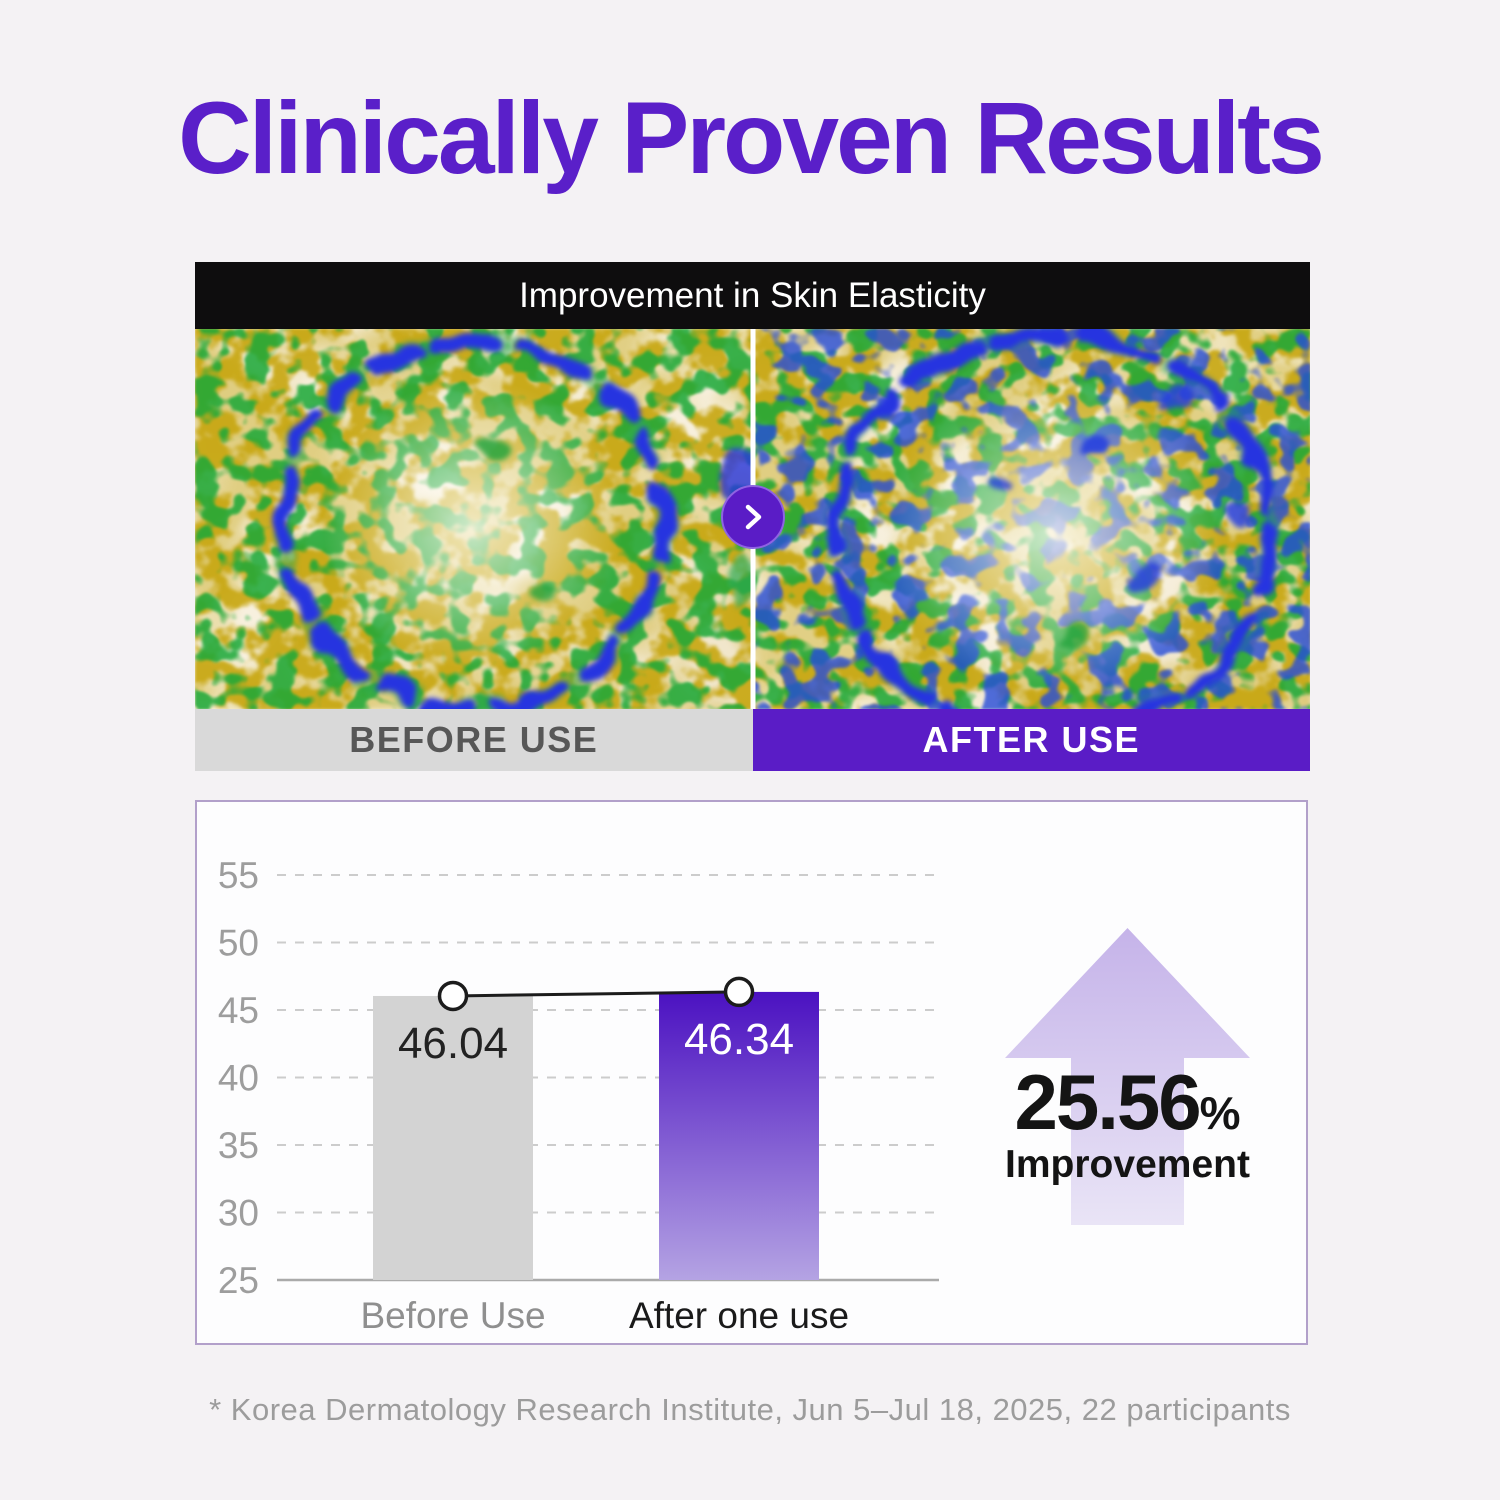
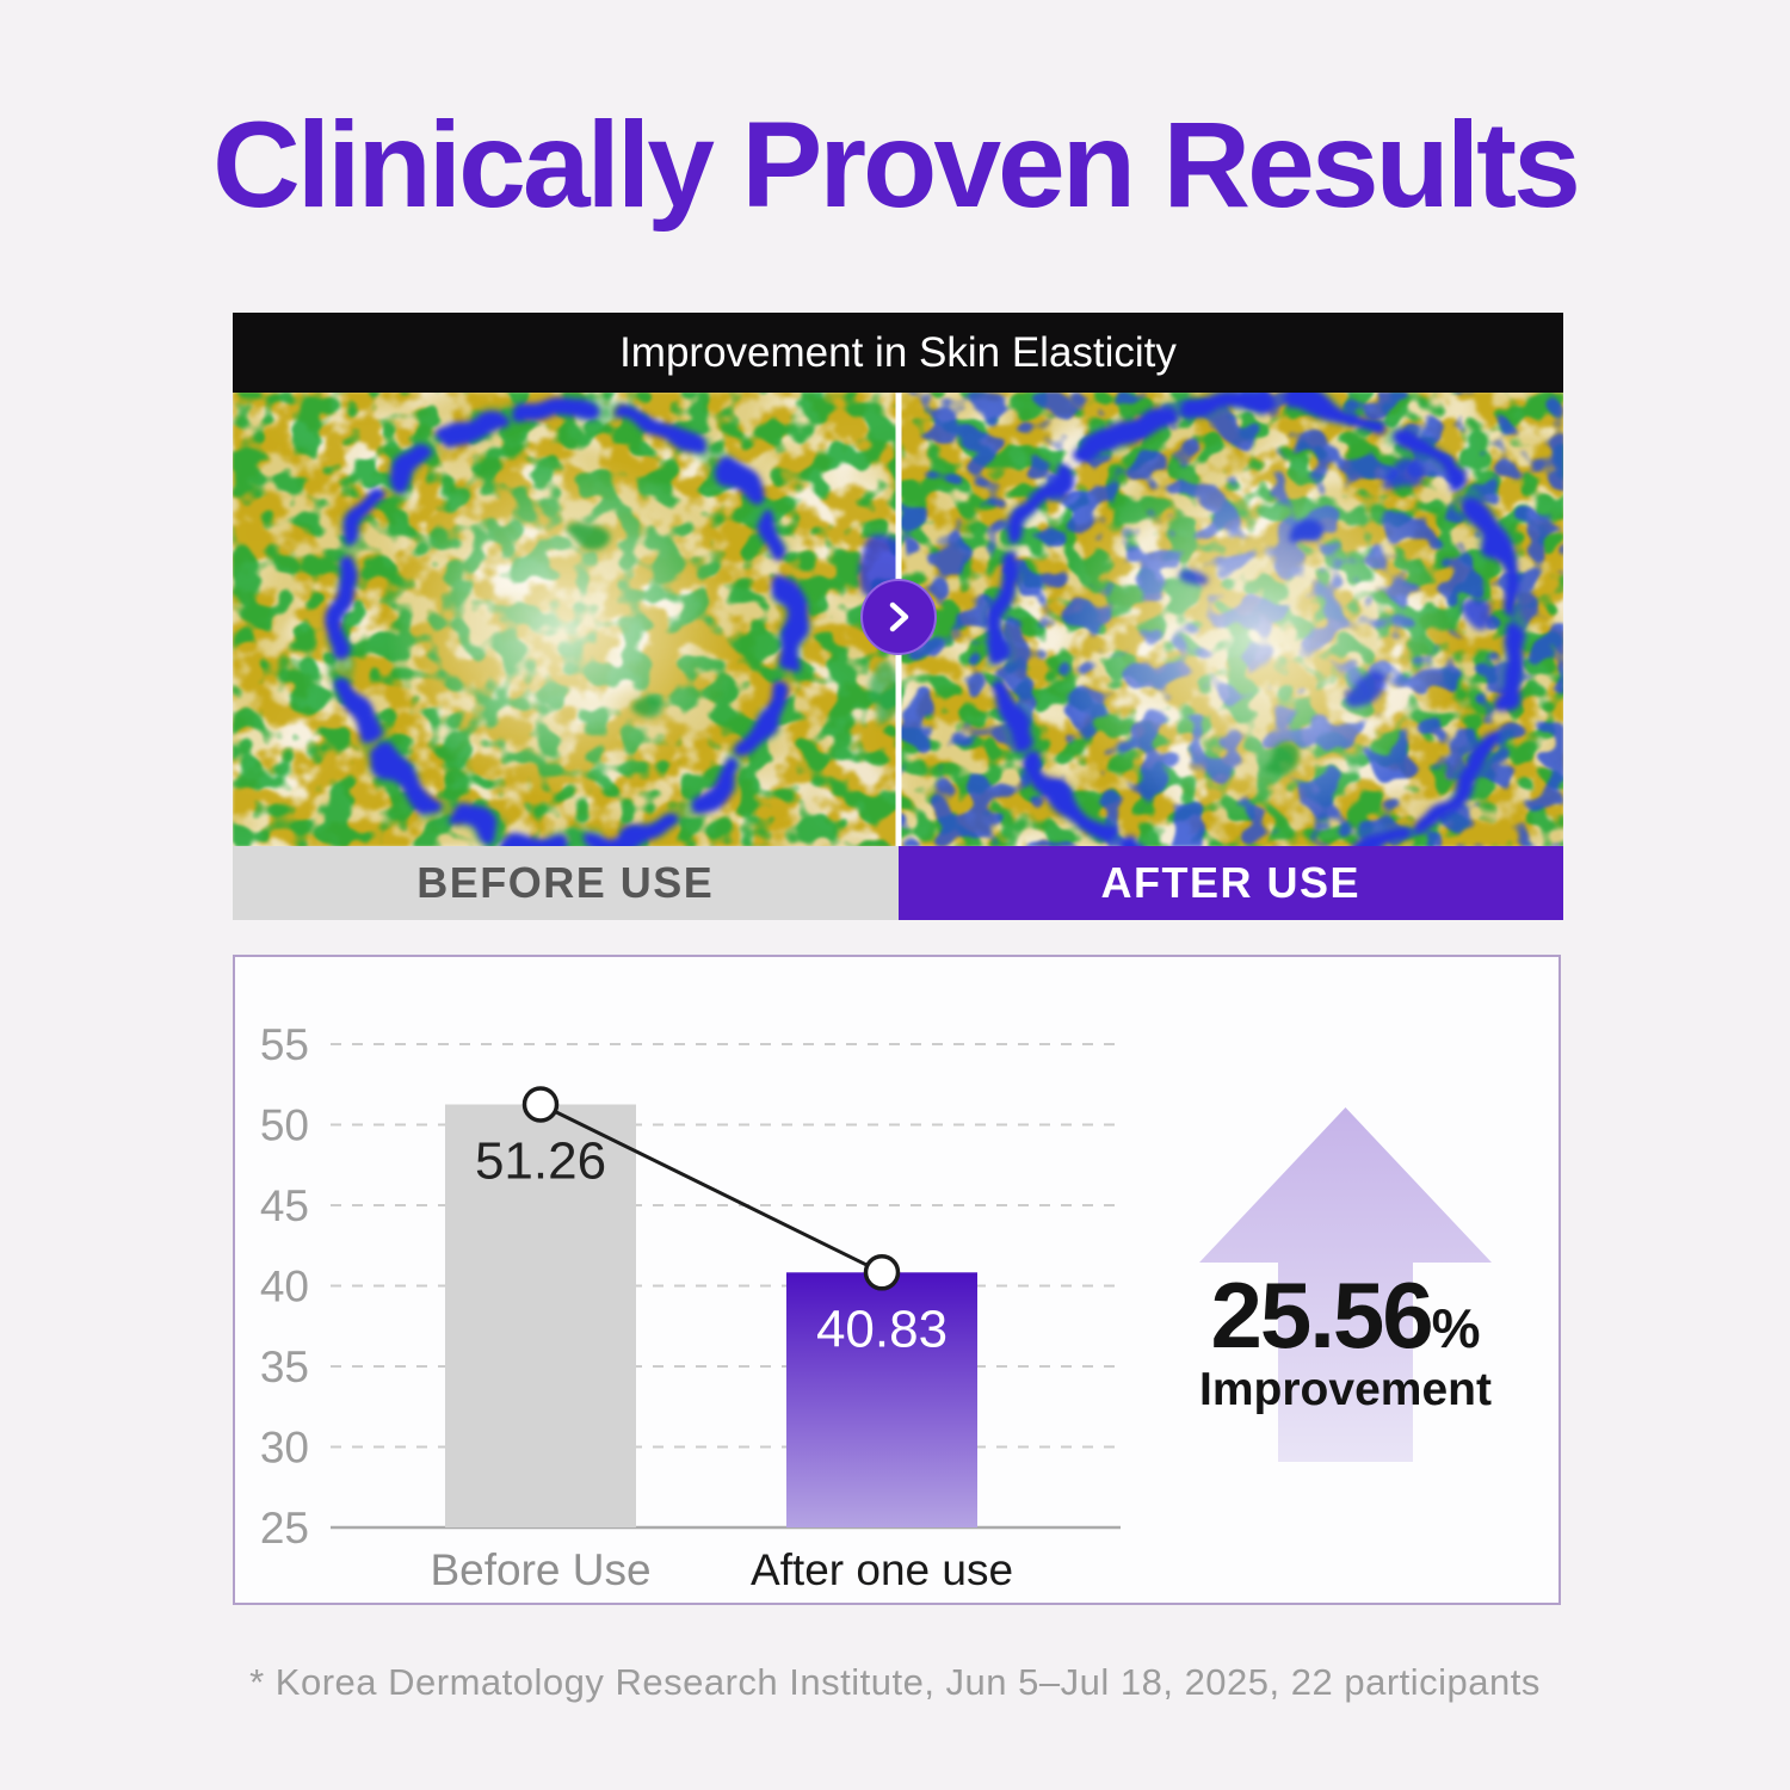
Before Use: 46.04 -> 51.26
After one use: 46.34 -> 40.83
